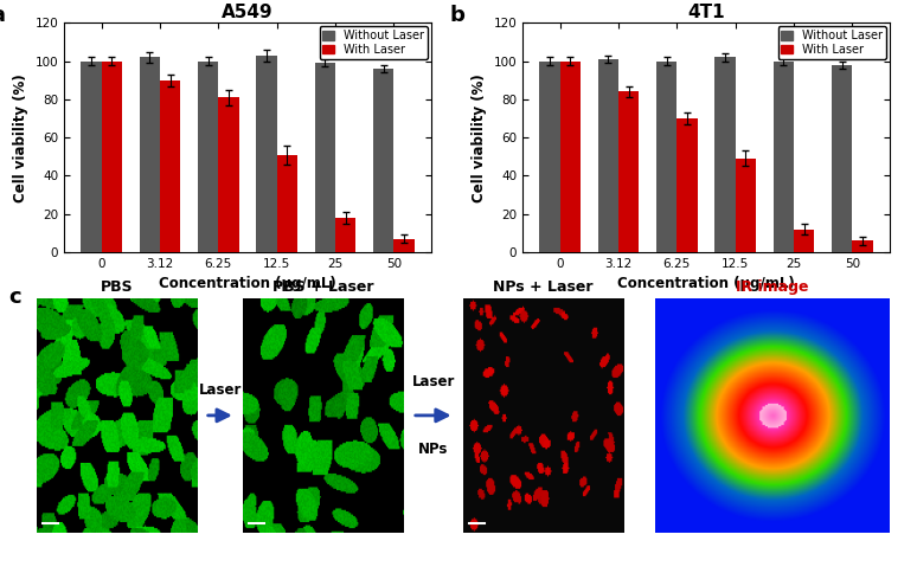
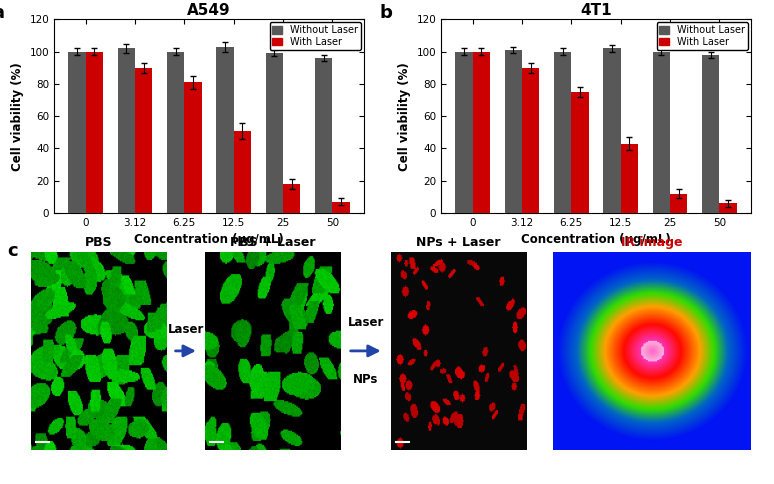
4T1/With Laser/3.12: 84 -> 90
4T1/With Laser/6.25: 70 -> 75
4T1/With Laser/12.5: 49 -> 43
